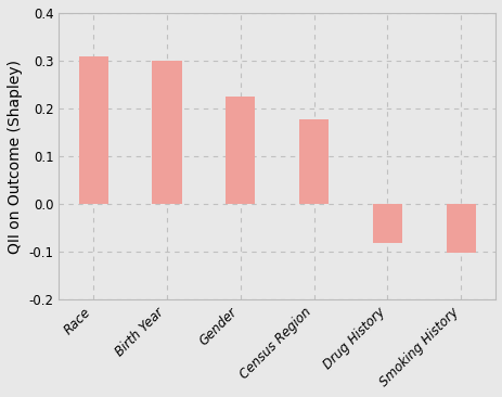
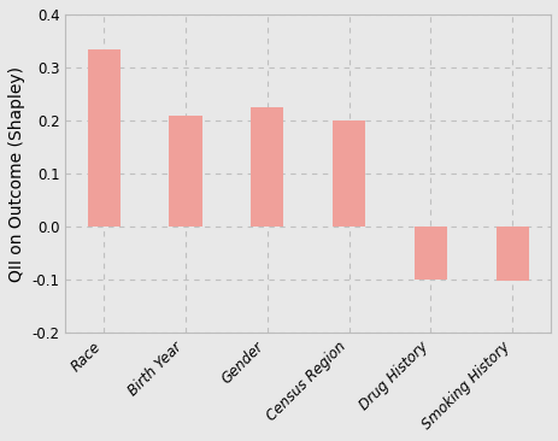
Race: 0.310 -> 0.335
Birth Year: 0.300 -> 0.210
Census Region: 0.178 -> 0.200
Drug History: -0.080 -> -0.100
